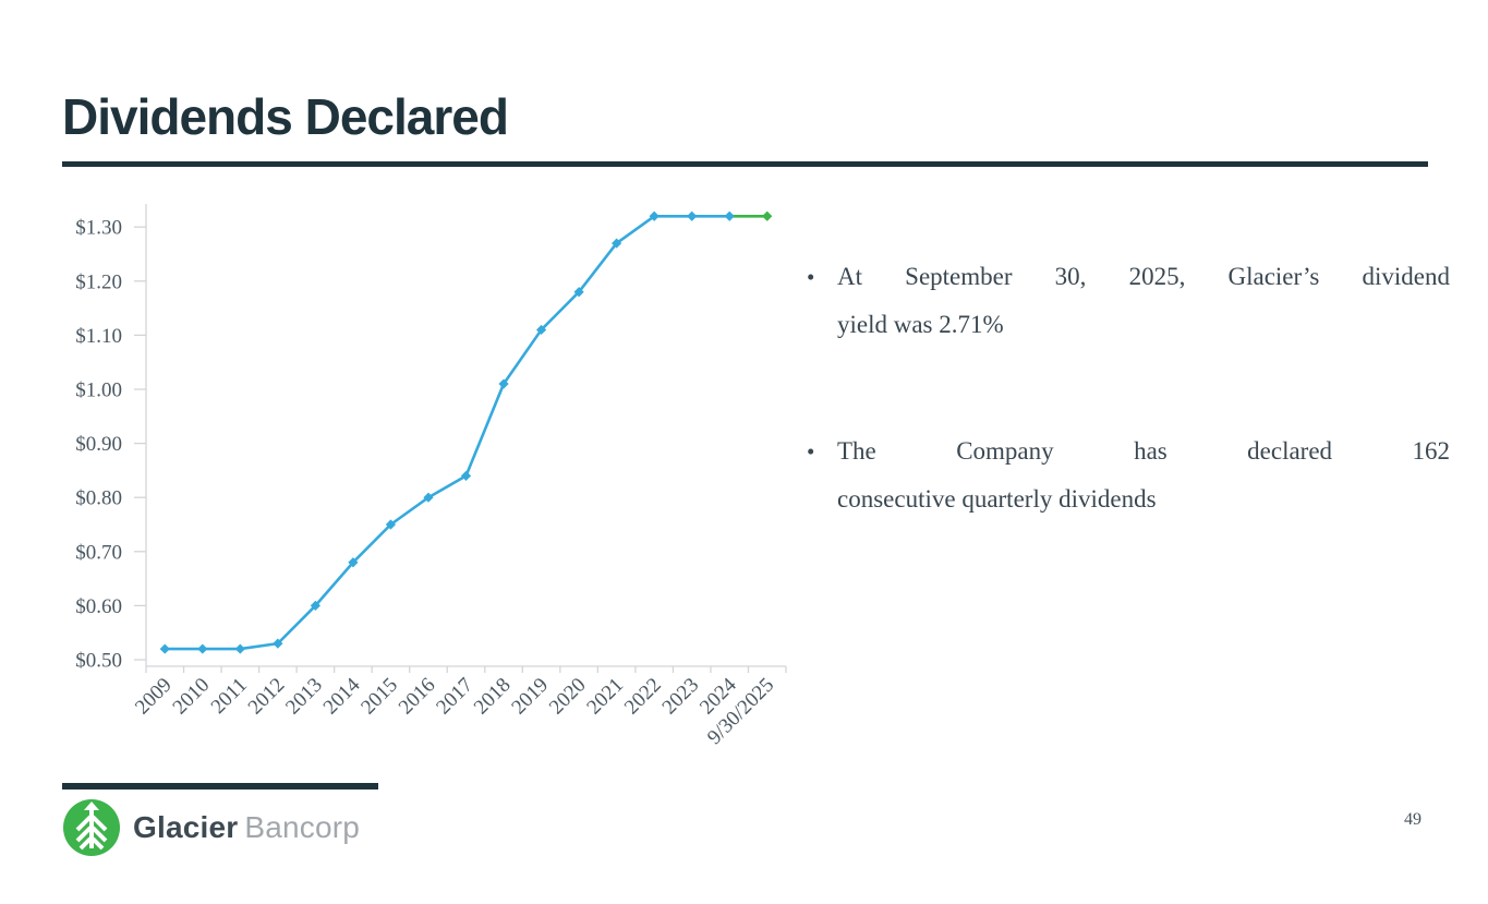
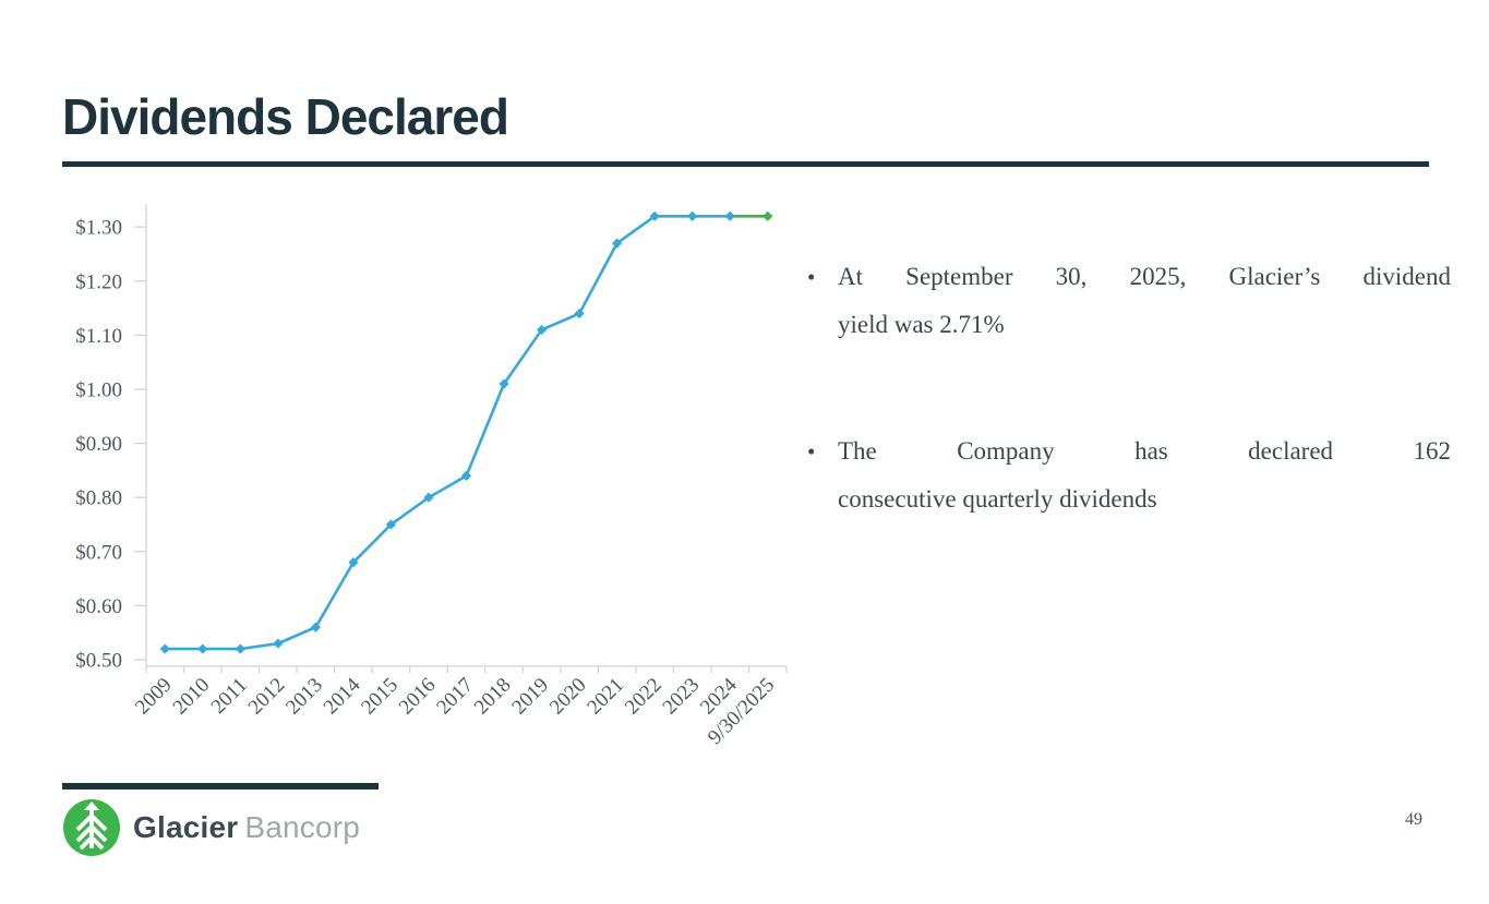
2013: $0.60 -> $0.56
2020: $1.18 -> $1.14
